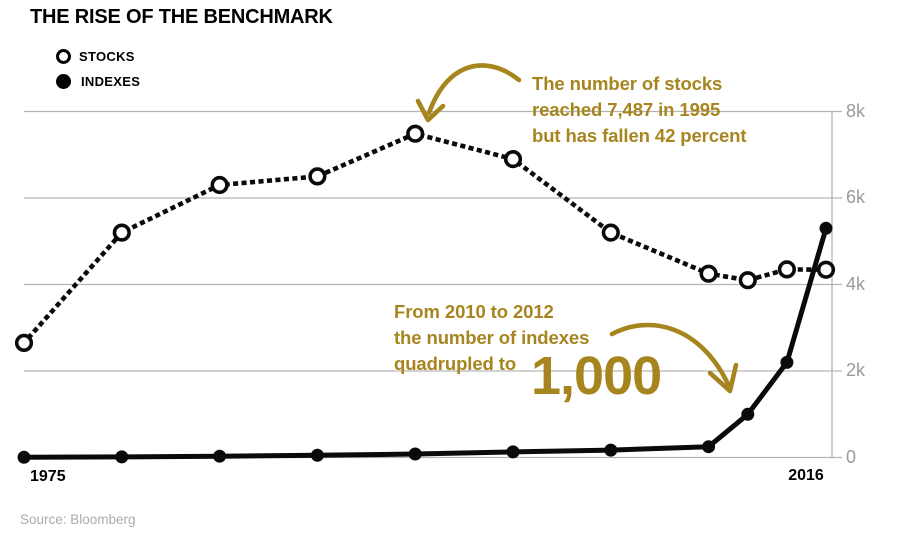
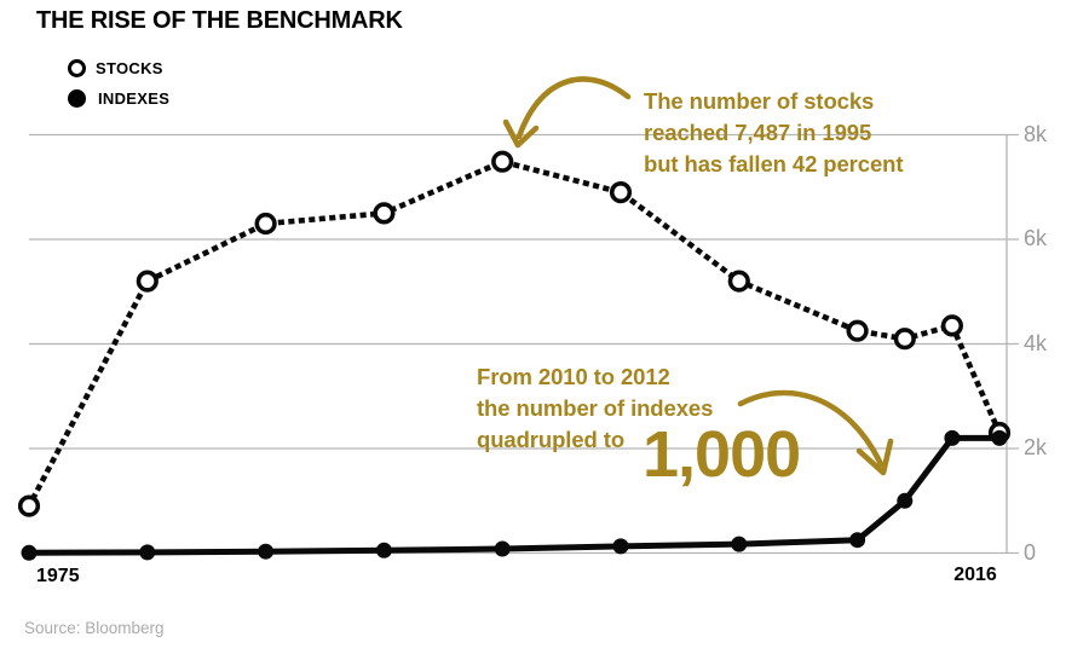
STOCKS/1975: 2.6k -> 0.9k
STOCKS/2016: 4.3k -> 2.3k
INDEXES/2016: 5.3k -> 2.2k
